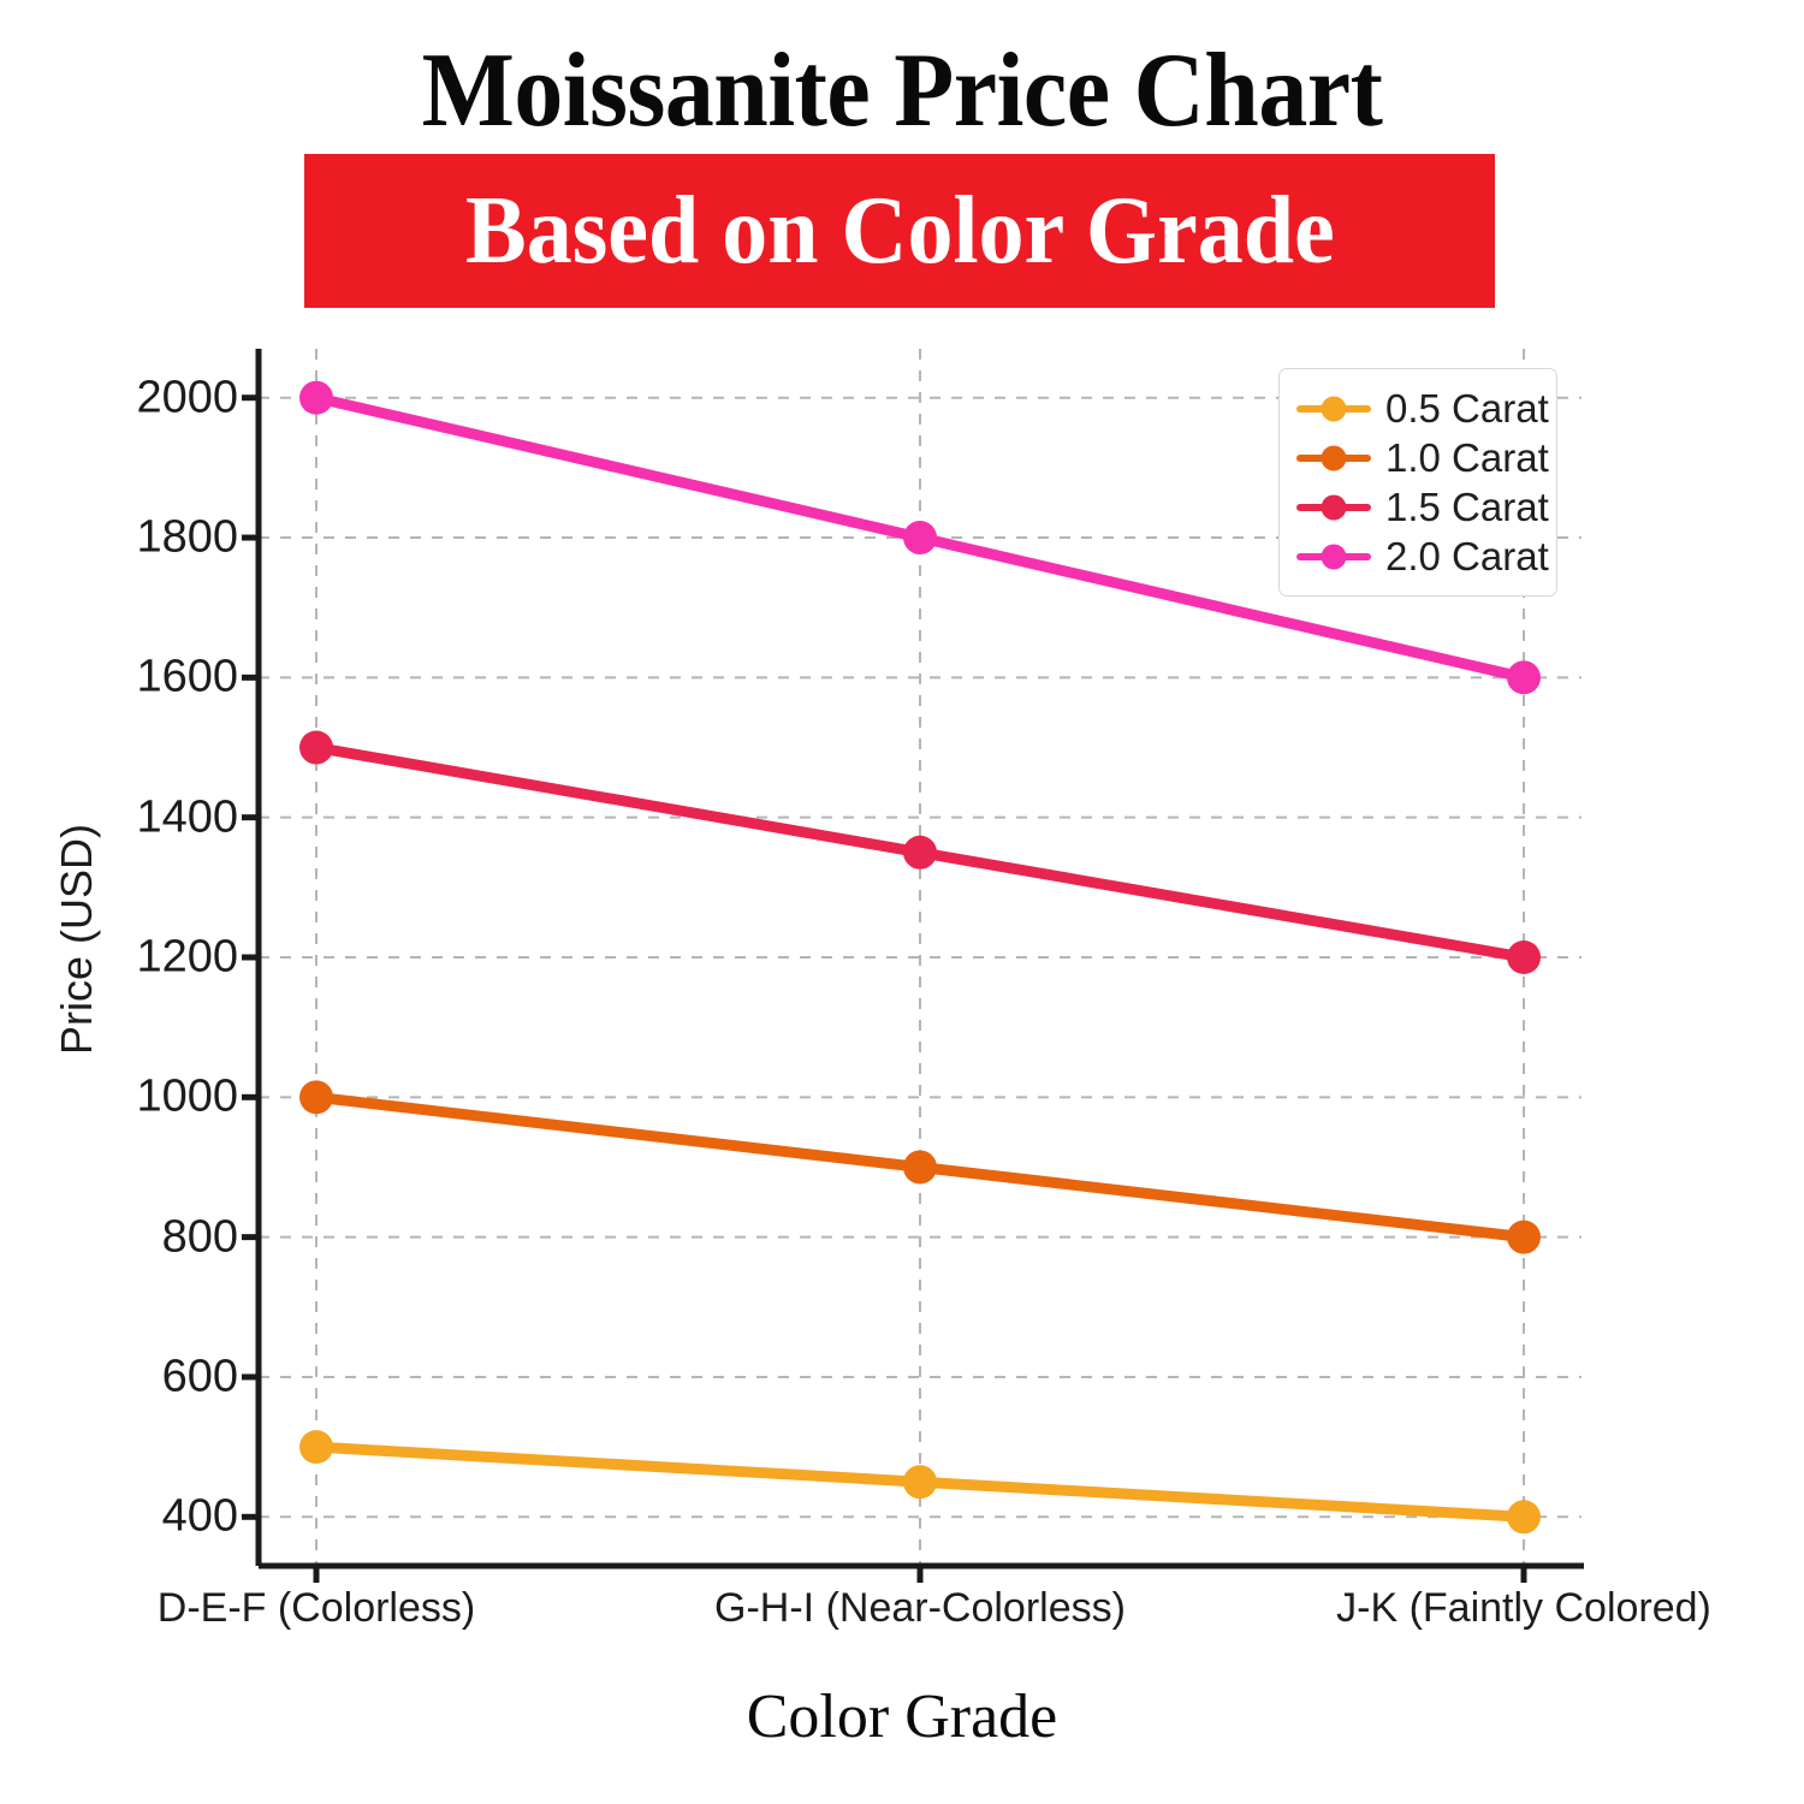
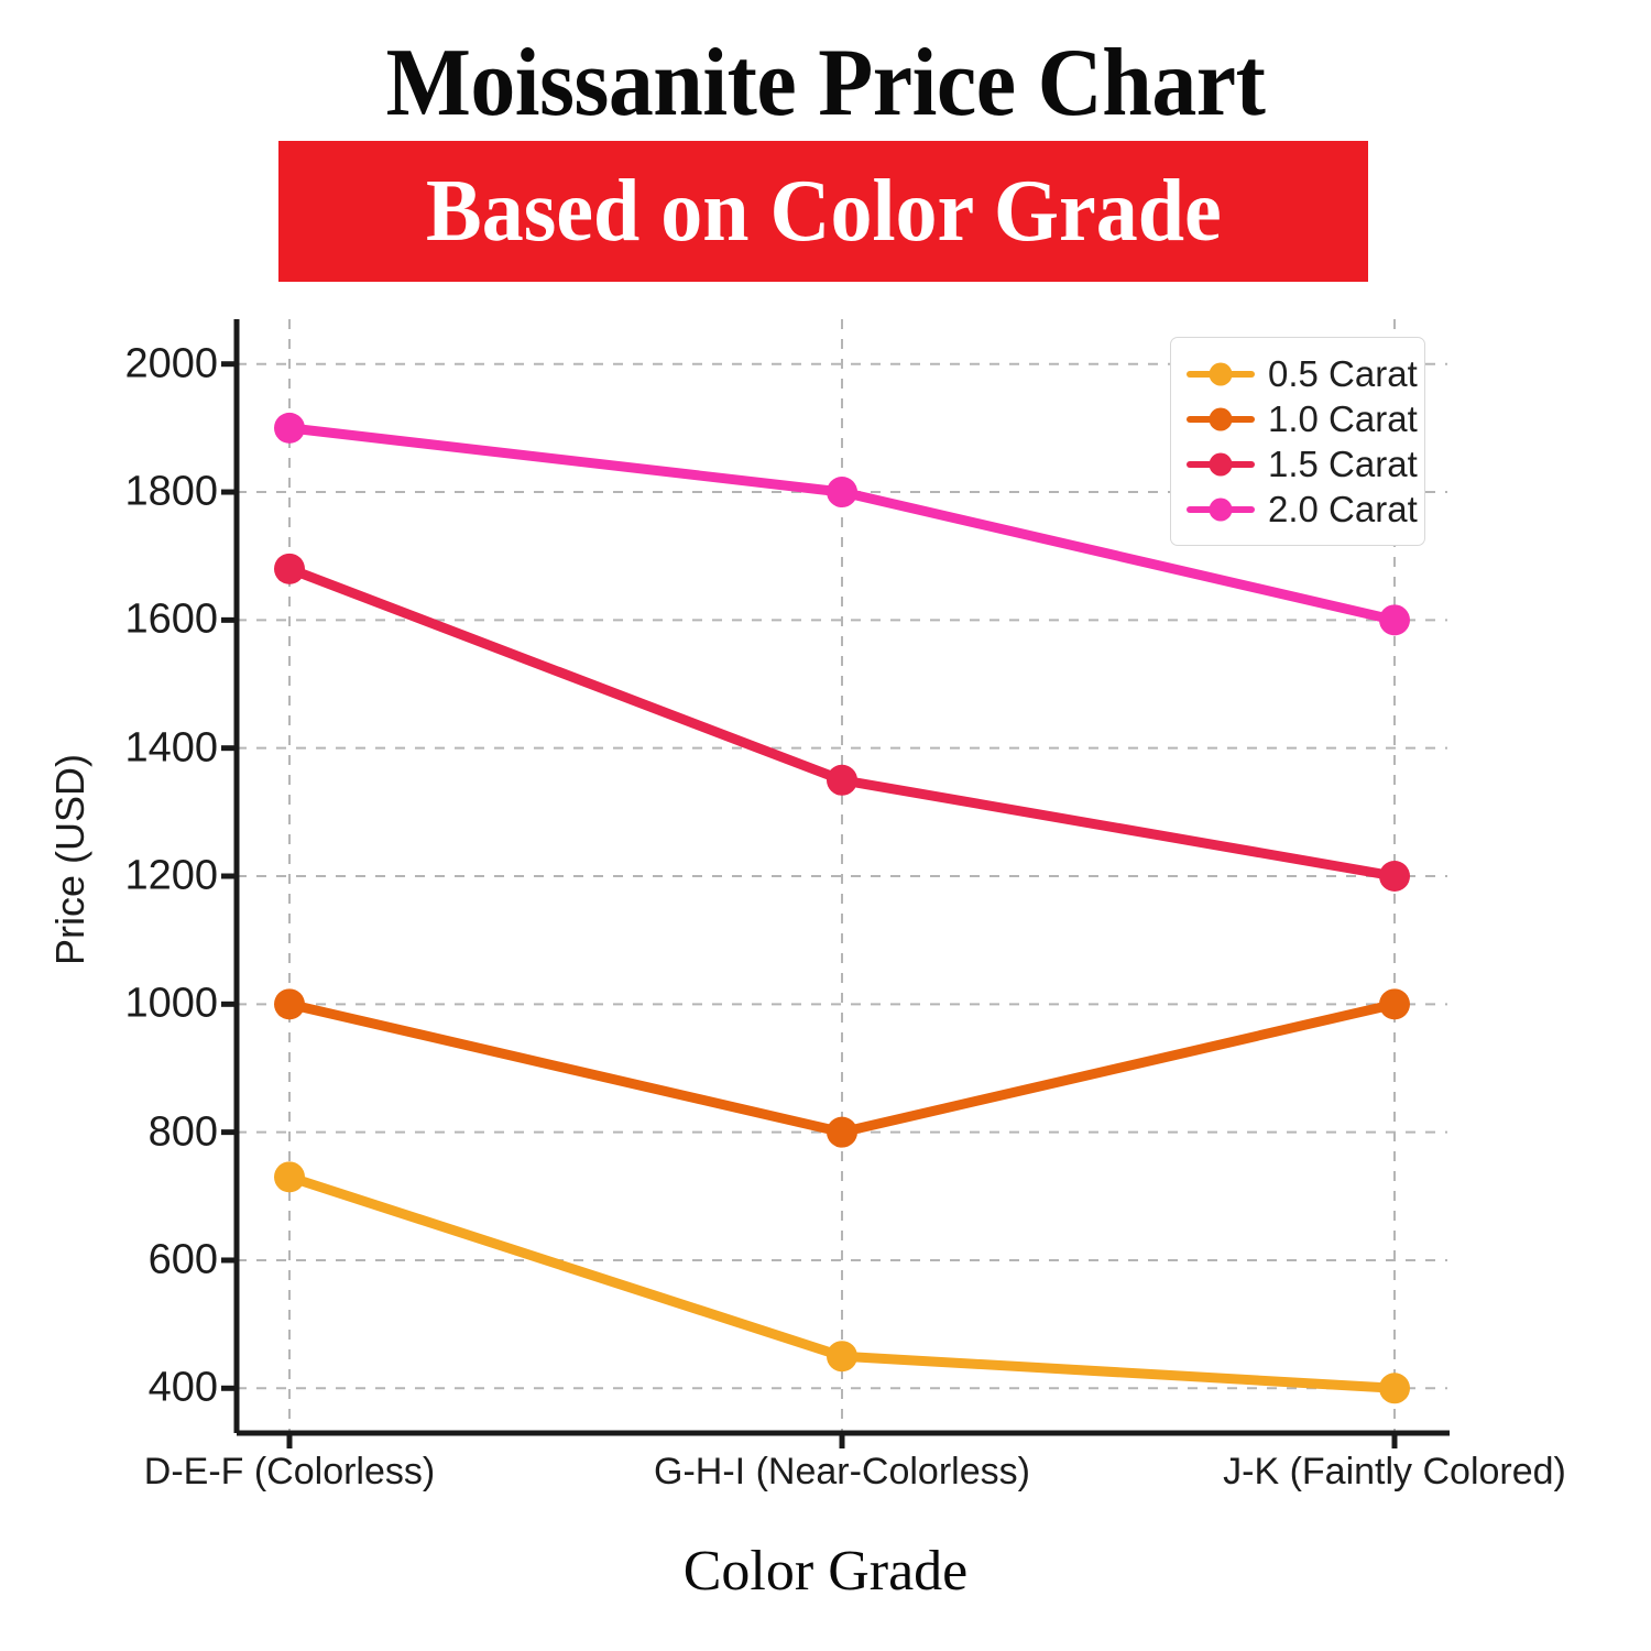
0.5 Carat/D-E-F (Colorless): 500 -> 730
1.5 Carat/D-E-F (Colorless): 1500 -> 1680
2.0 Carat/D-E-F (Colorless): 2000 -> 1900
1.0 Carat/G-H-I (Near-Colorless): 900 -> 800
1.0 Carat/J-K (Faintly Colored): 800 -> 1000
